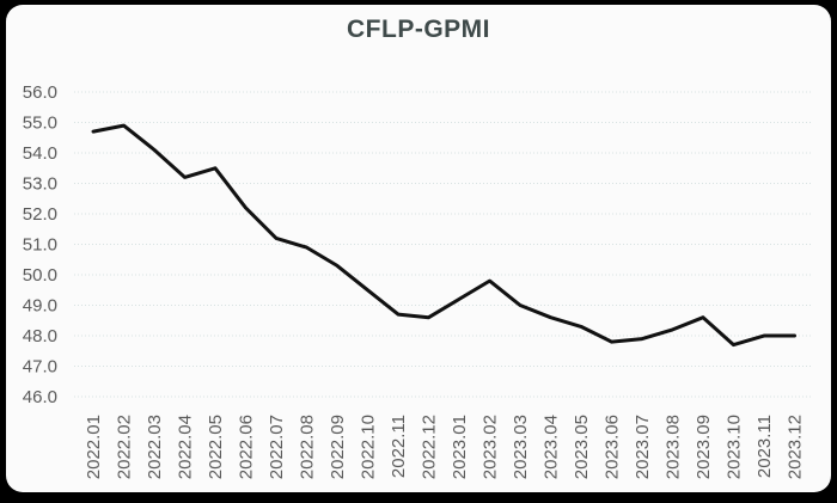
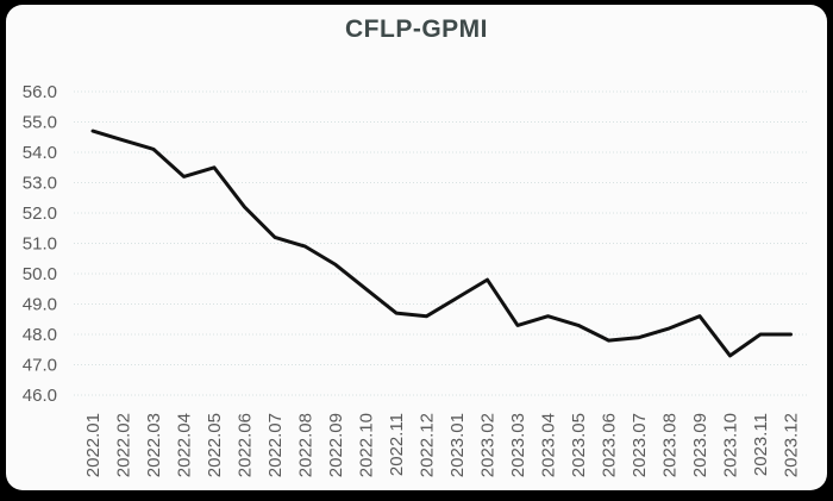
2022.02: 54.9 -> 54.4
2023.03: 49.0 -> 48.3
2023.10: 47.7 -> 47.3
